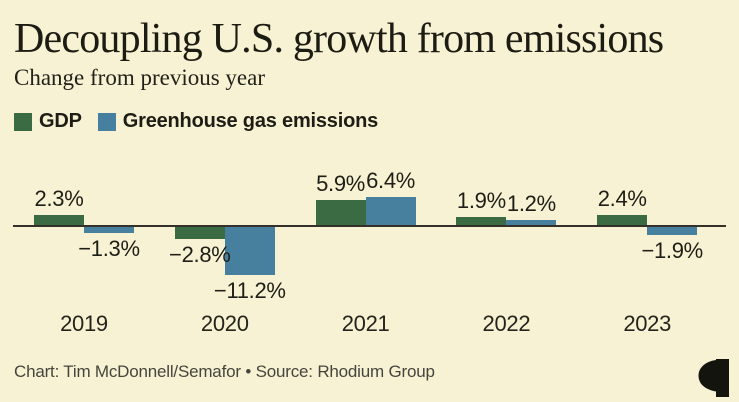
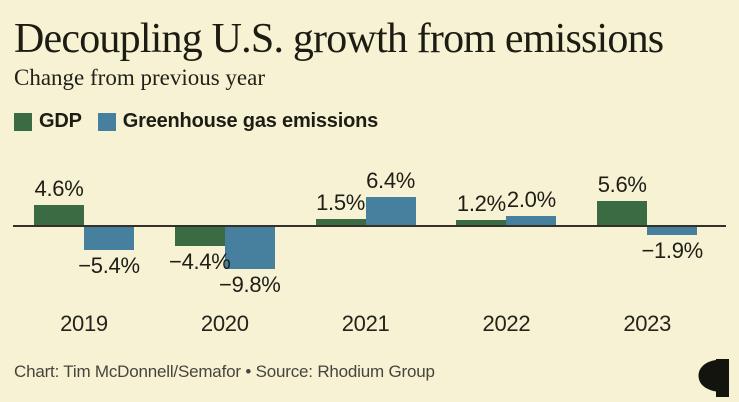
GDP/2019: 2.3% -> 4.6%
Greenhouse gas emissions/2019: −1.3% -> −5.4%
GDP/2020: −2.8% -> −4.4%
Greenhouse gas emissions/2020: −11.2% -> −9.8%
GDP/2021: 5.9% -> 1.5%
GDP/2022: 1.9% -> 1.2%
Greenhouse gas emissions/2022: 1.2% -> 2.0%
GDP/2023: 2.4% -> 5.6%
